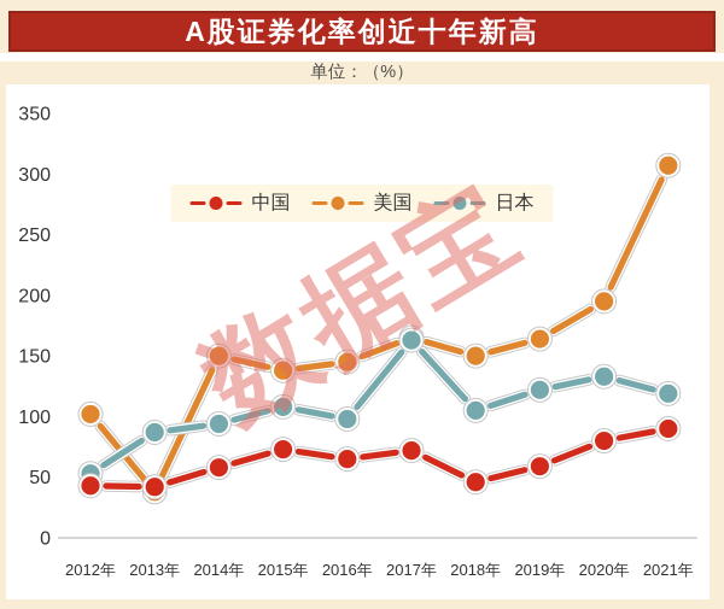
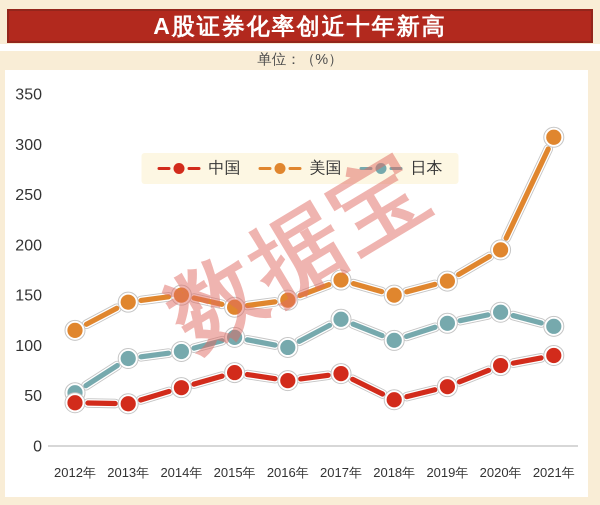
美国/2012年: 102 -> 115
美国/2013年: 38 -> 143
日本/2017年: 163 -> 126
